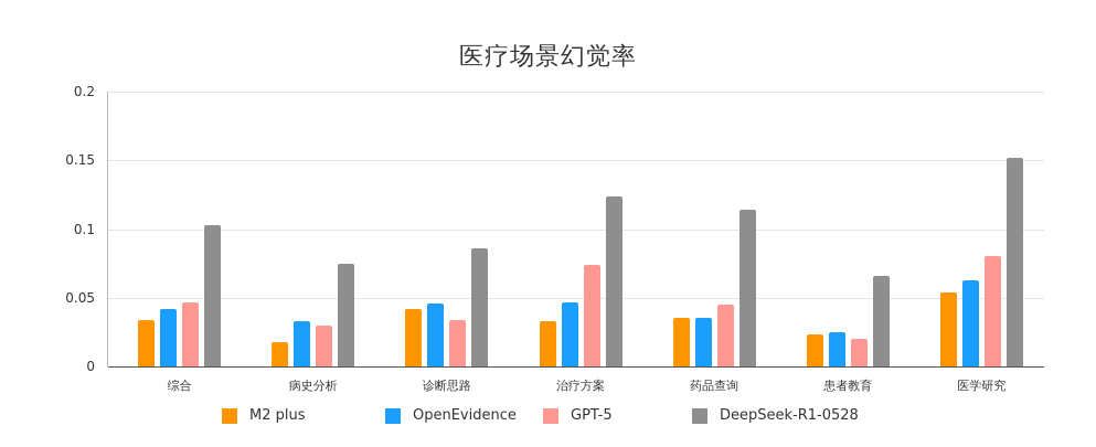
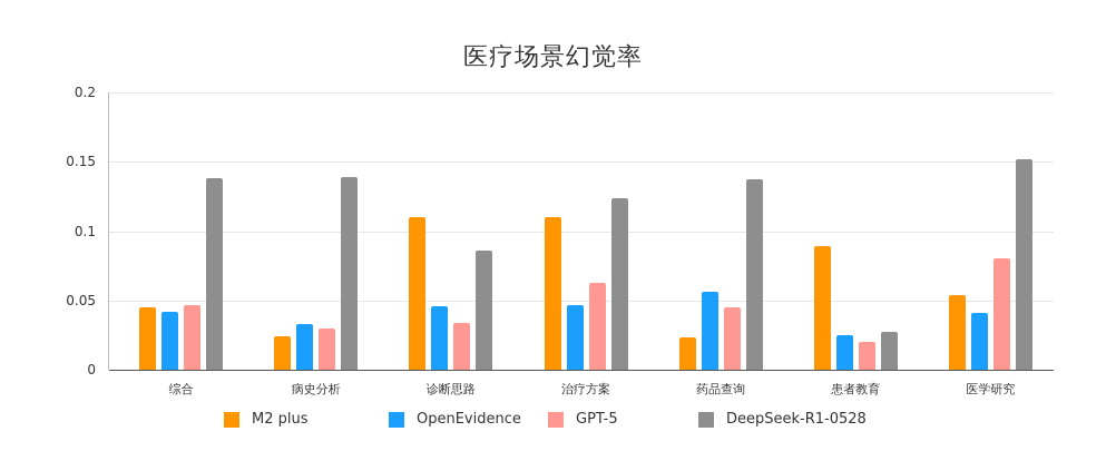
M2 plus/综合: 0.034 -> 0.045
DeepSeek-R1-0528/综合: 0.103 -> 0.138
M2 plus/病史分析: 0.018 -> 0.024
DeepSeek-R1-0528/病史分析: 0.075 -> 0.139
M2 plus/诊断思路: 0.042 -> 0.110
M2 plus/治疗方案: 0.033 -> 0.110
GPT-5/治疗方案: 0.074 -> 0.063
M2 plus/药品查询: 0.035 -> 0.023
OpenEvidence/药品查询: 0.035 -> 0.056
DeepSeek-R1-0528/药品查询: 0.114 -> 0.137
M2 plus/患者教育: 0.023 -> 0.089
DeepSeek-R1-0528/患者教育: 0.066 -> 0.027
OpenEvidence/医学研究: 0.063 -> 0.041
